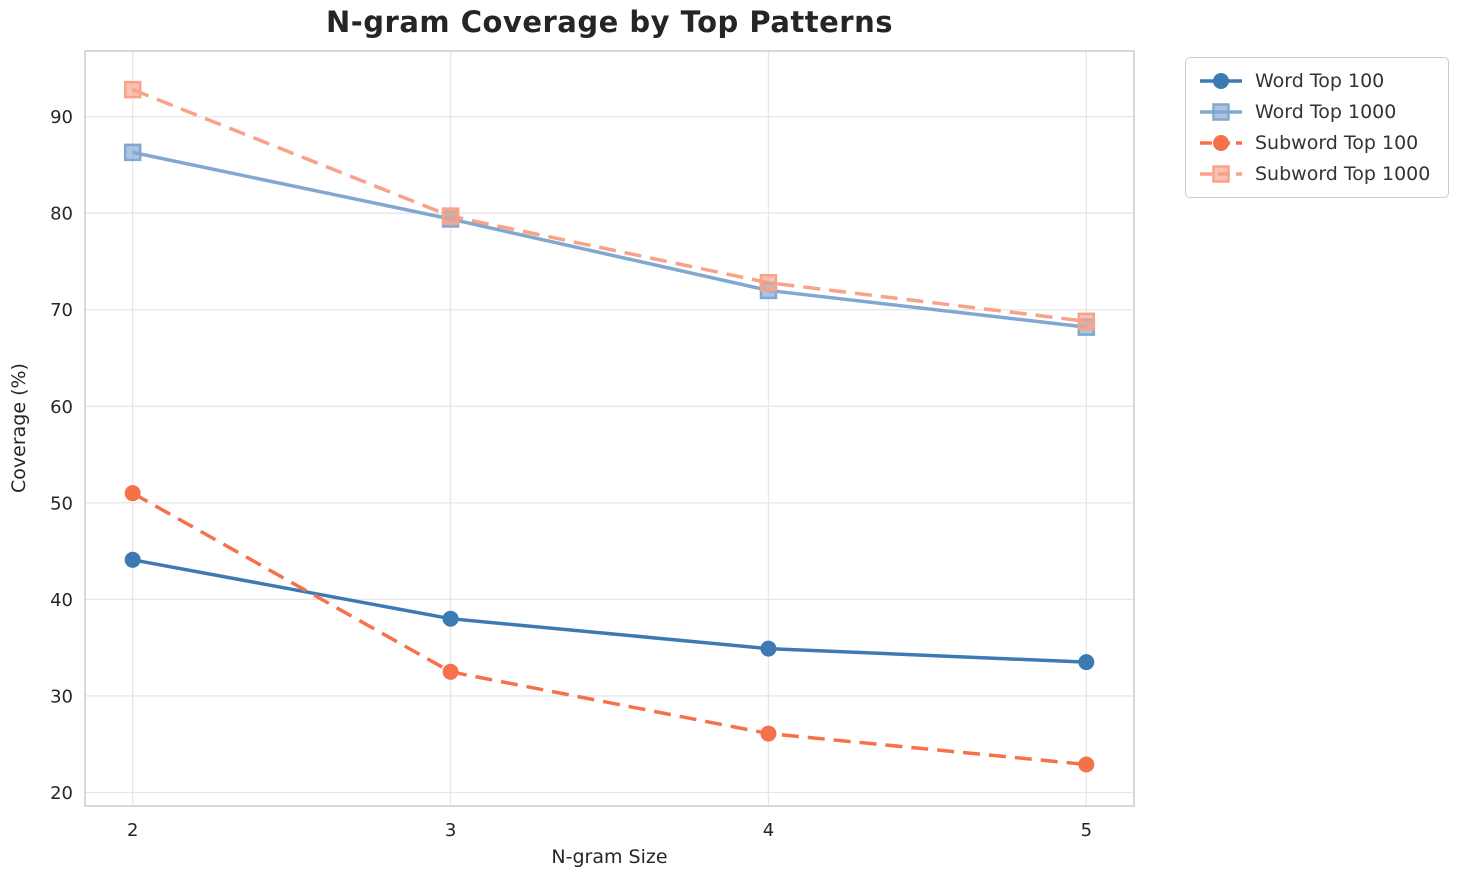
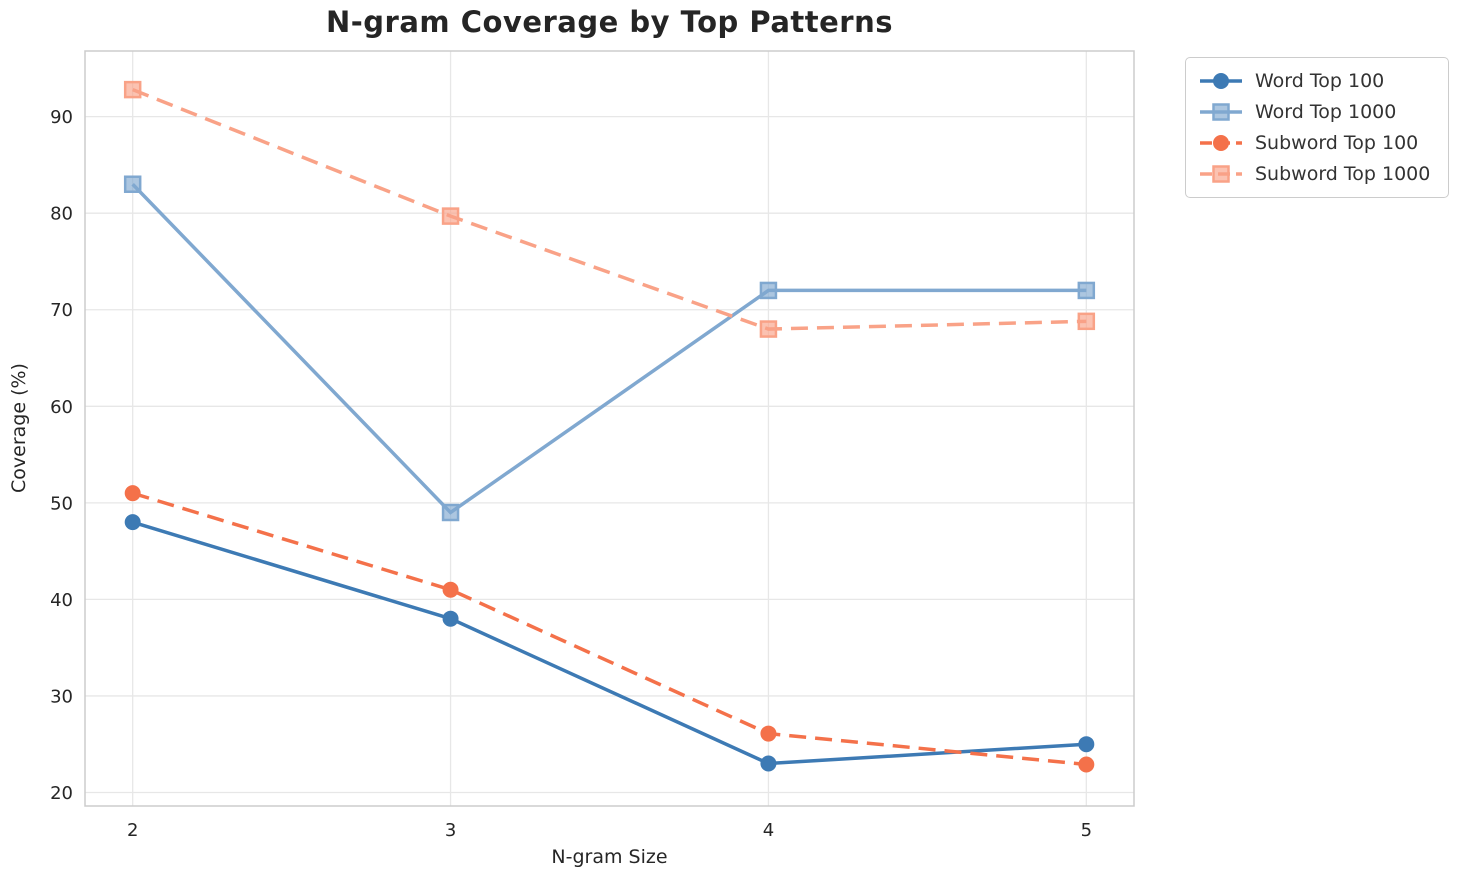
Word Top 100/2: 44 -> 48
Word Top 1000/2: 86 -> 83
Word Top 1000/3: 79 -> 49
Subword Top 100/3: 32 -> 41
Word Top 100/4: 35 -> 23
Subword Top 1000/4: 73 -> 68
Word Top 100/5: 34 -> 25
Word Top 1000/5: 68 -> 72
